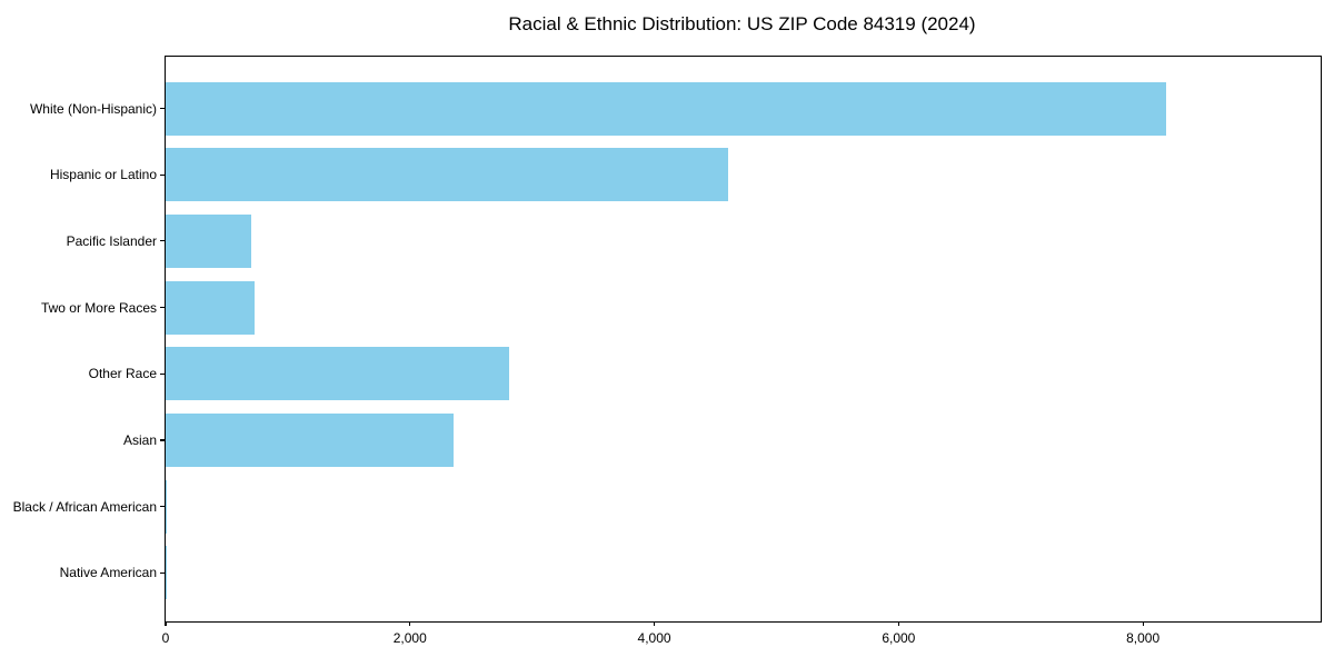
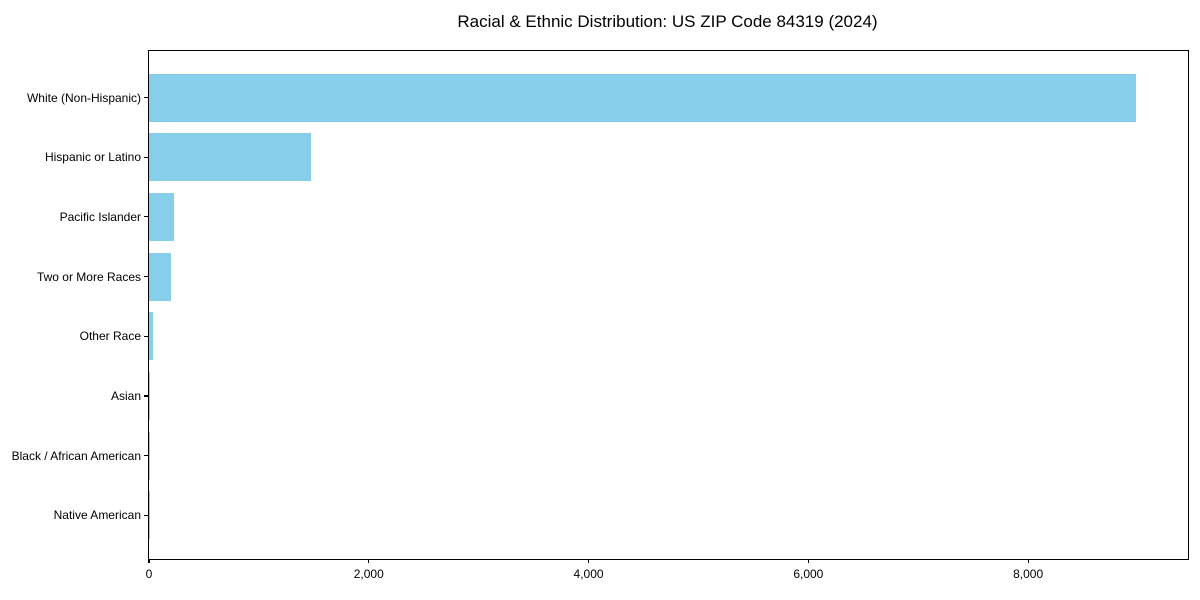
White (Non-Hispanic): 8190 -> 8980
Hispanic or Latino: 4600 -> 1470
Pacific Islander: 700 -> 230
Two or More Races: 730 -> 200
Other Race: 2810 -> 40
Asian: 2360 -> 10
